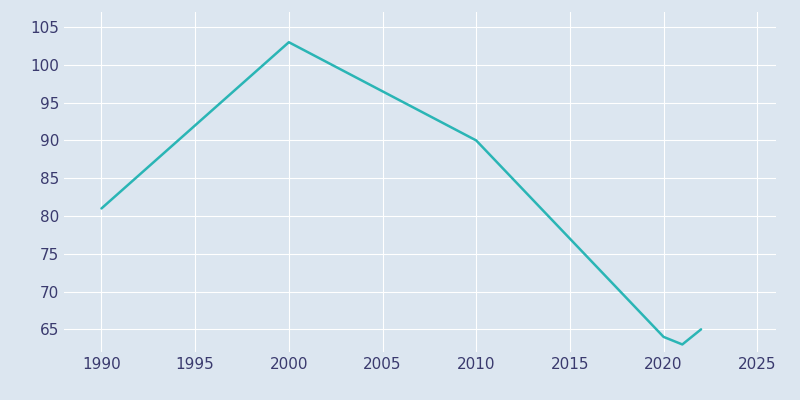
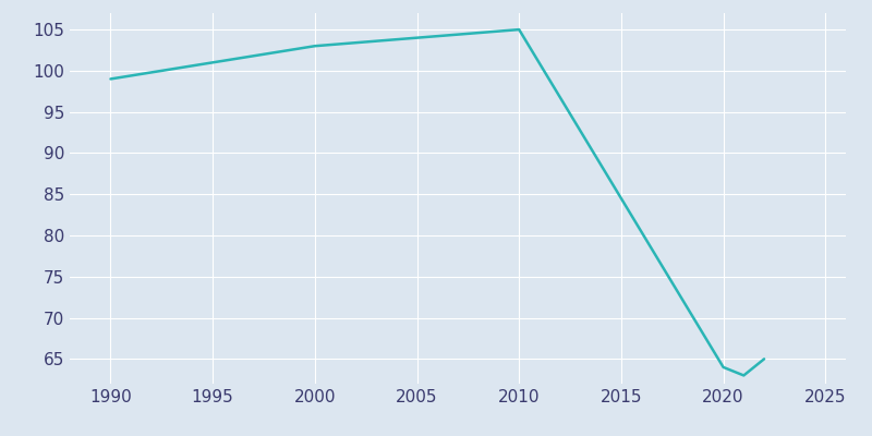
1990: 81 -> 99
2010: 90 -> 105
